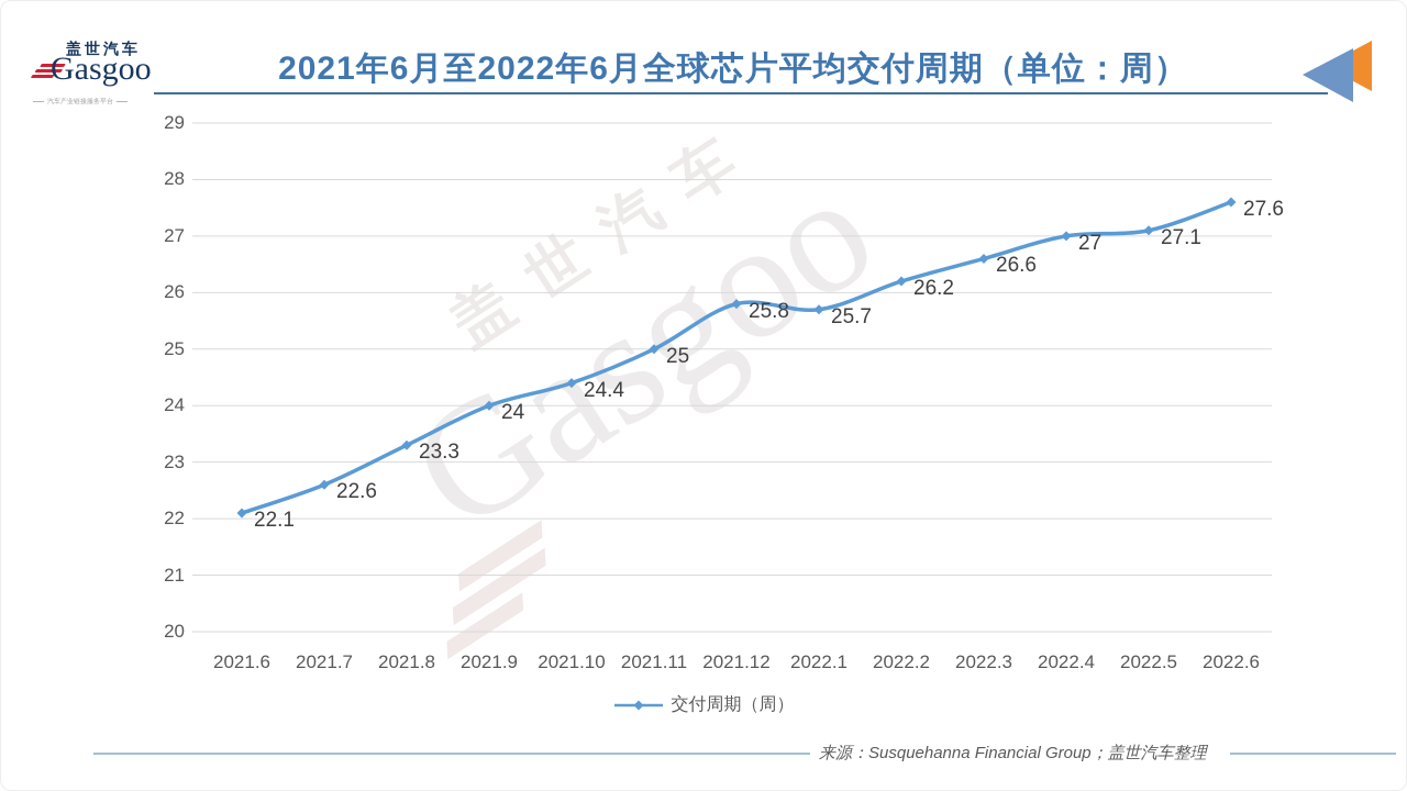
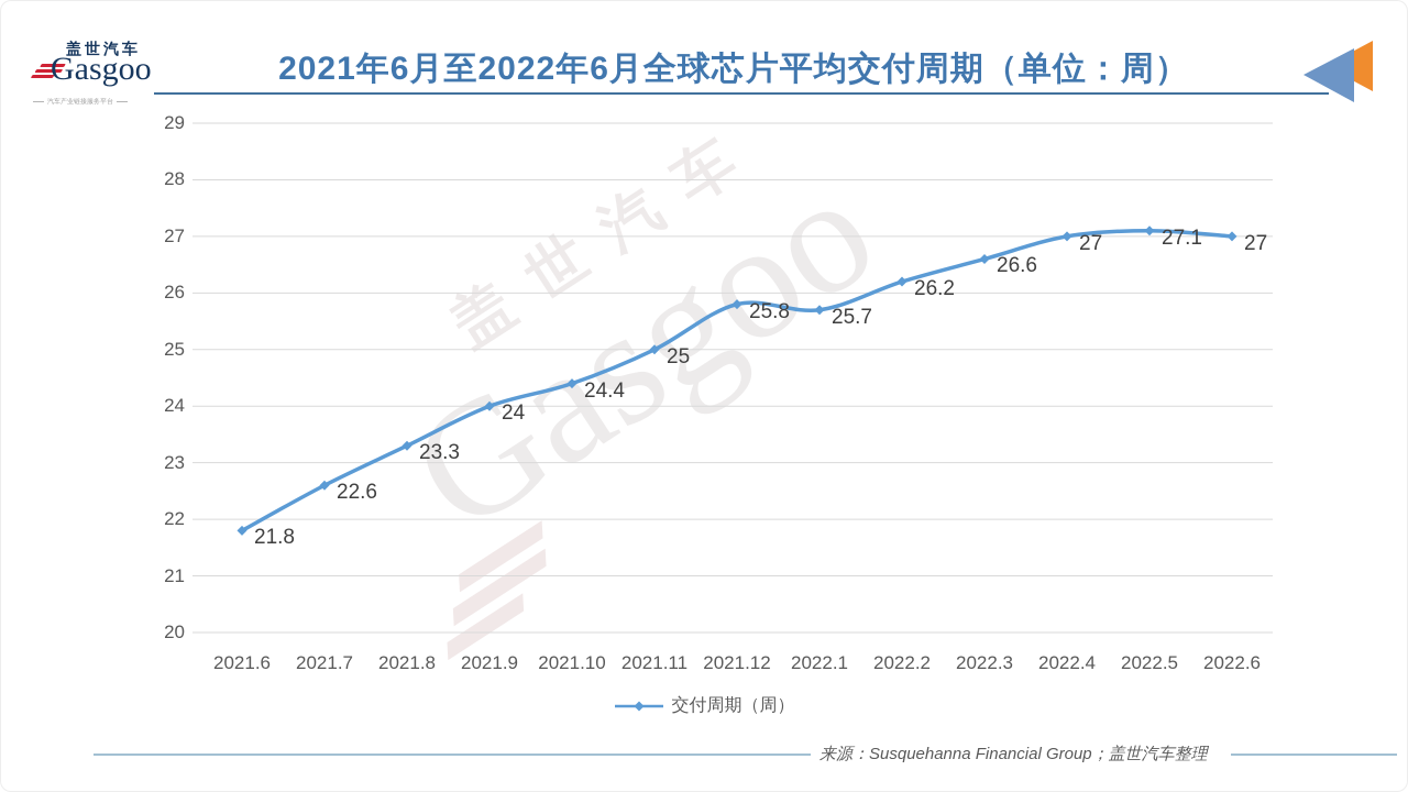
2021.6: 22.1 -> 21.8
2022.6: 27.6 -> 27
